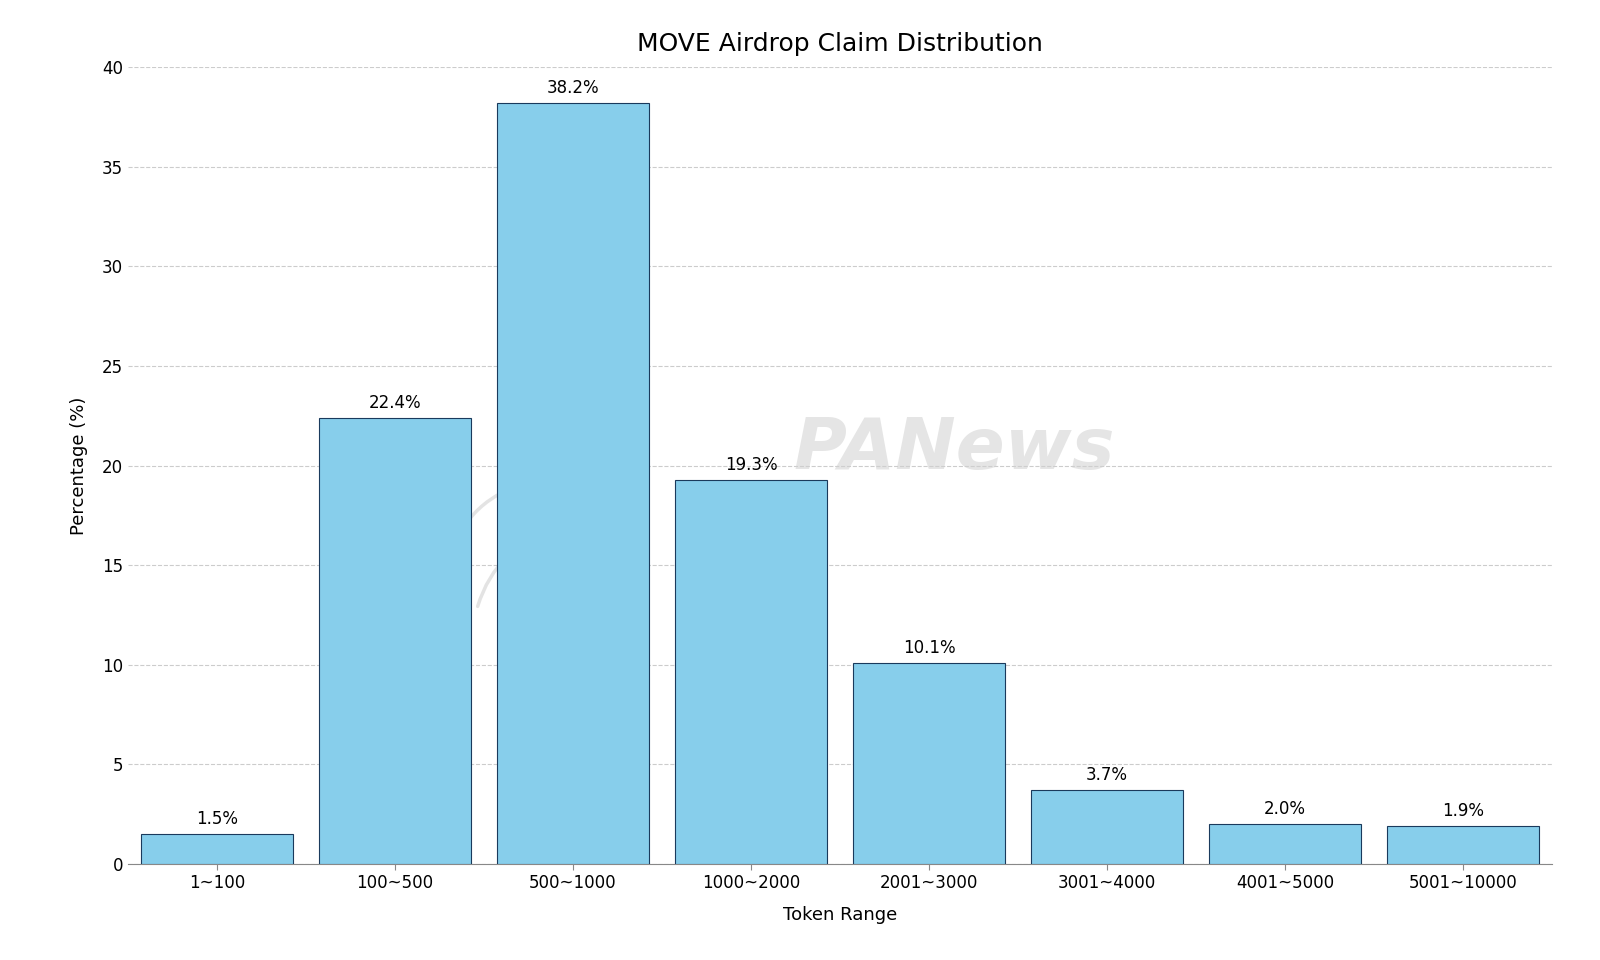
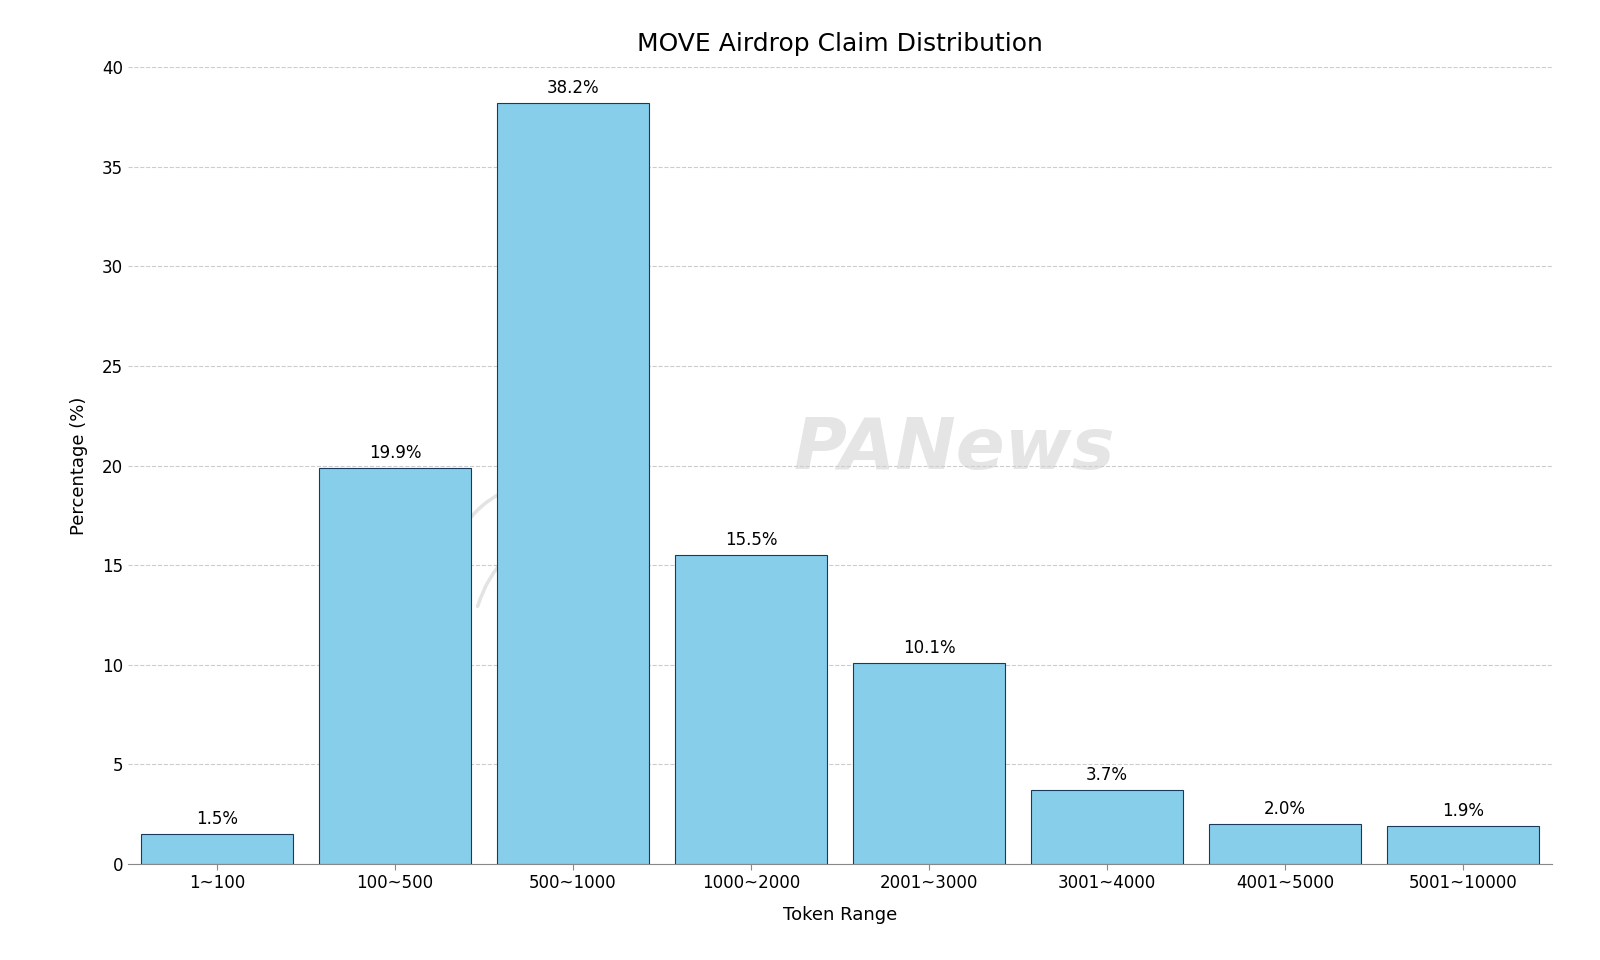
100~500: 22.4% -> 19.9%
1000~2000: 19.3% -> 15.5%
